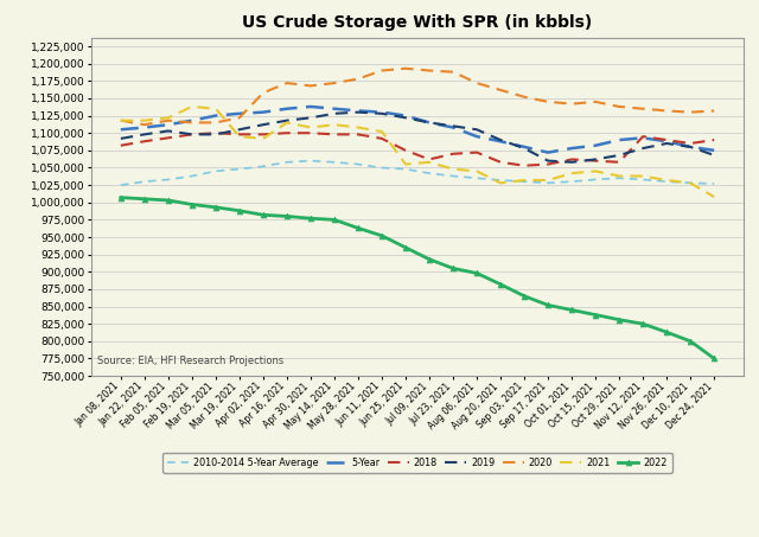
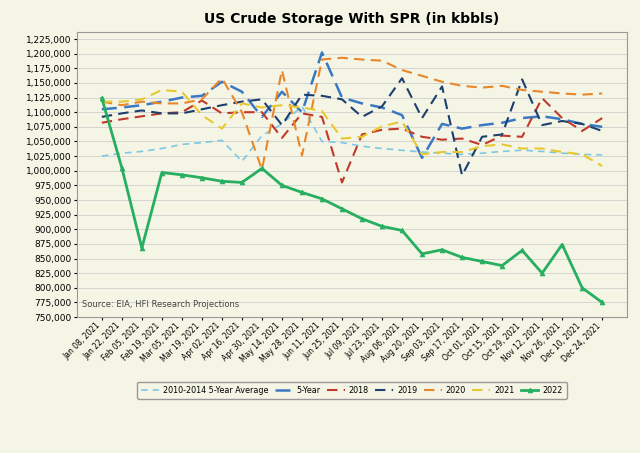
2022/Jan 08, 2021: 1,007,000 -> 1,124,000
2022/Feb 05, 2021: 1,003,000 -> 868,000
2018/Mar 19, 2021: 1,098,000 -> 1,120,000
5-Year/Apr 02, 2021: 1,130,000 -> 1,152,000
2021/Apr 02, 2021: 1,092,000 -> 1,072,000
2010-2014 5-Year Average/Apr 16, 2021: 1,058,000 -> 1,016,000
2020/Apr 16, 2021: 1,172,000 -> 1,100,000
5-Year/Apr 30, 2021: 1,138,000 -> 1,092,000
2020/Apr 30, 2021: 1,168,000 -> 1,002,000
2022/Apr 30, 2021: 977,000 -> 1,004,000
2010-2014 5-Year Average/May 14, 2021: 1,058,000 -> 1,080,000
2018/May 14, 2021: 1,098,000 -> 1,056,000
2019/May 14, 2021: 1,128,000 -> 1,078,000
2010-2014 5-Year Average/May 28, 2021: 1,055,000 -> 1,110,000
5-Year/May 28, 2021: 1,132,000 -> 1,100,000
2020/May 28, 2021: 1,178,000 -> 1,026,000
5-Year/Jun 11, 2021: 1,130,000 -> 1,202,000
2018/Jun 25, 2021: 1,075,000 -> 980,000
2019/Jul 09, 2021: 1,115,000 -> 1,092,000
2021/Jul 23, 2021: 1,048,000 -> 1,076,000
2019/Aug 06, 2021: 1,105,000 -> 1,158,000
2021/Aug 06, 2021: 1,045,000 -> 1,084,000
5-Year/Aug 20, 2021: 1,088,000 -> 1,022,000
2022/Aug 20, 2021: 882,000 -> 858,000
2019/Sep 03, 2021: 1,078,000 -> 1,144,000
2019/Sep 17, 2021: 1,060,000 -> 992,000
2018/Oct 01, 2021: 1,062,000 -> 1,044,000
2019/Oct 29, 2021: 1,068,000 -> 1,156,000
2022/Oct 29, 2021: 831,000 -> 864,000
2018/Nov 12, 2021: 1,095,000 -> 1,124,000
2022/Nov 26, 2021: 813,000 -> 874,000
2018/Dec 10, 2021: 1,085,000 -> 1,068,000
